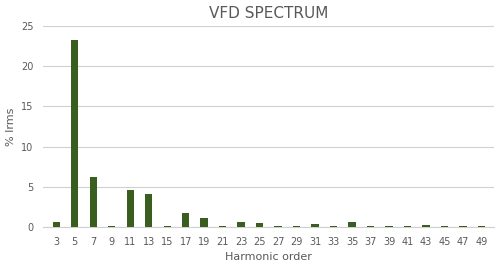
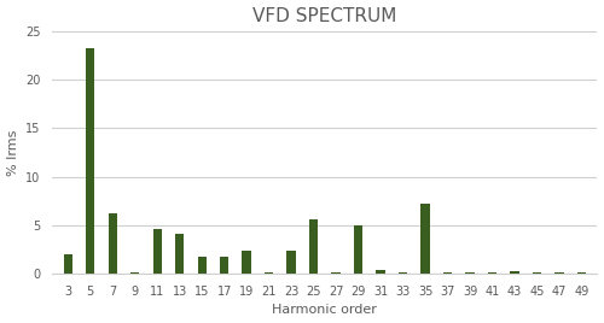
3: 0.6 -> 2.0
15: 0.2 -> 1.8
19: 1.1 -> 2.4
23: 0.6 -> 2.4
25: 0.5 -> 5.6
29: 0.2 -> 5.0
35: 0.6 -> 7.2
